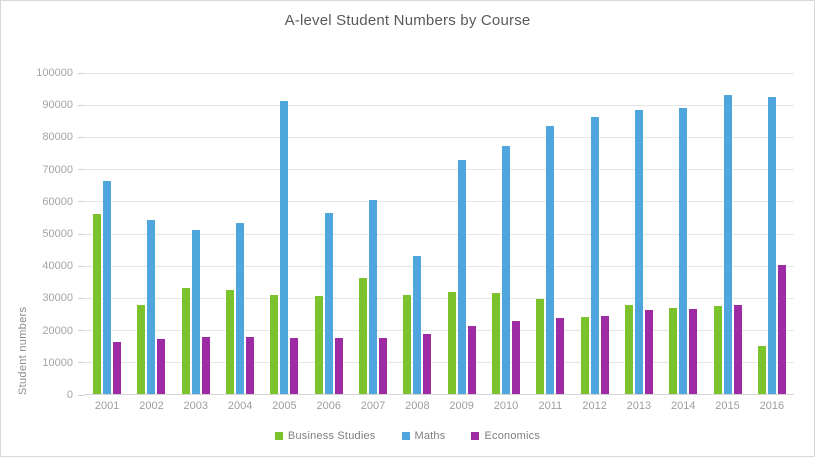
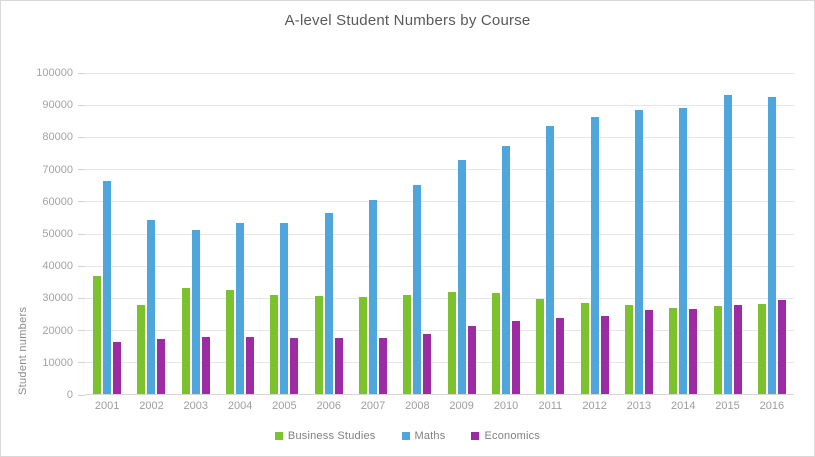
Business Studies/2001: 56000 -> 37000
Maths/2005: 91000 -> 53000
Business Studies/2007: 36000 -> 30000
Maths/2008: 43000 -> 65000
Business Studies/2012: 24000 -> 28000
Business Studies/2016: 15000 -> 28000
Economics/2016: 40000 -> 29000
